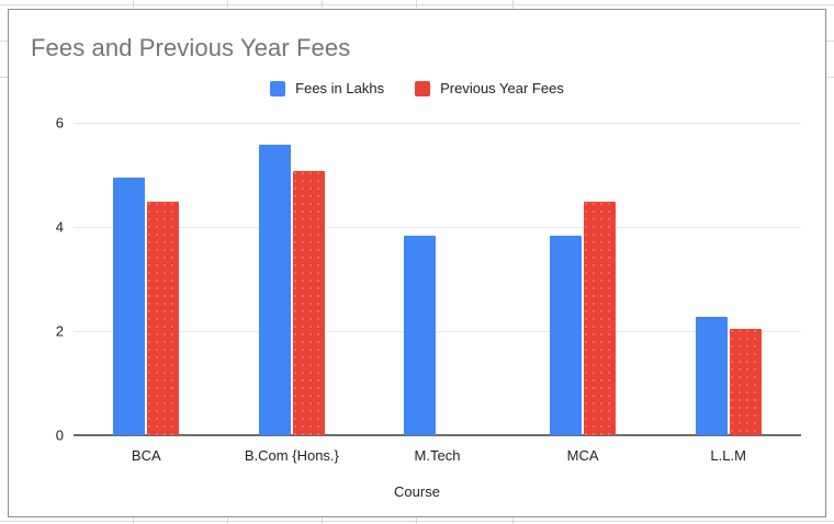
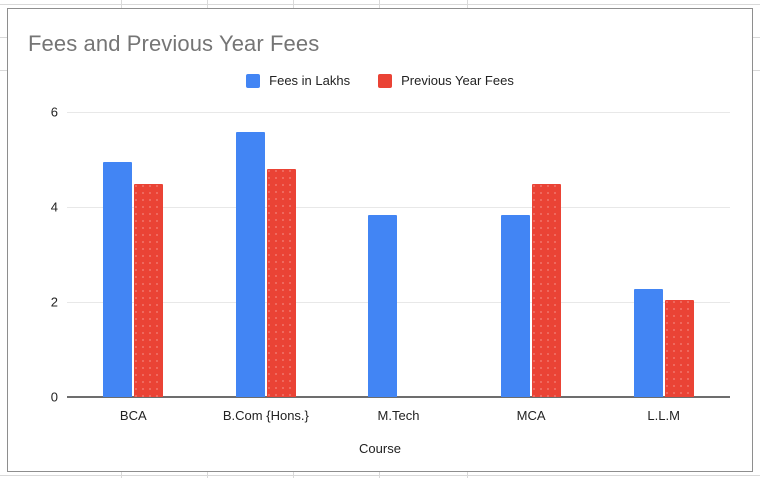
Previous Year Fees/B.Com {Hons.}: 5.1 -> 4.8
